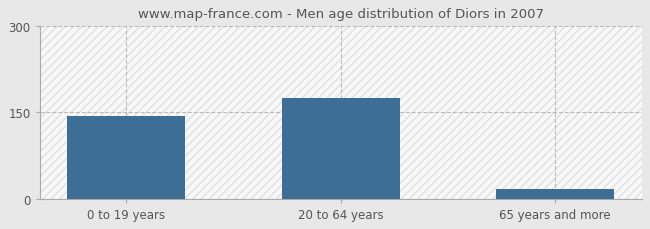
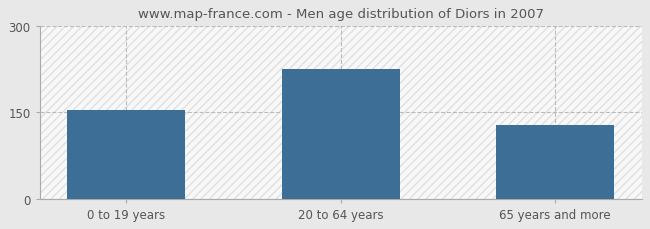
0 to 19 years: 144 -> 154
20 to 64 years: 175 -> 224
65 years and more: 17 -> 128
